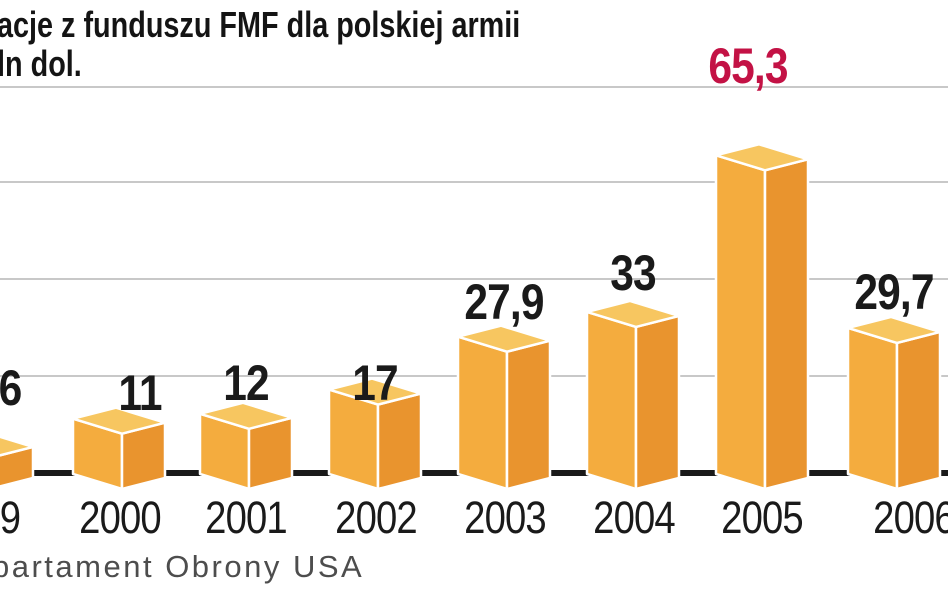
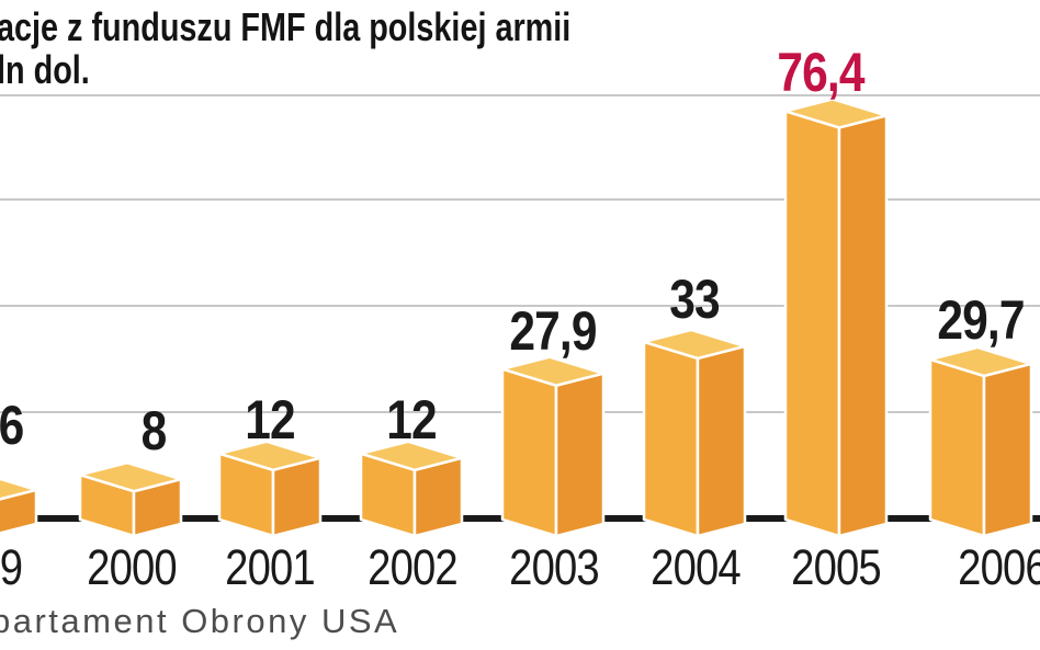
2000: 11 -> 8
2002: 17 -> 12
2005: 65,3 -> 76,4
